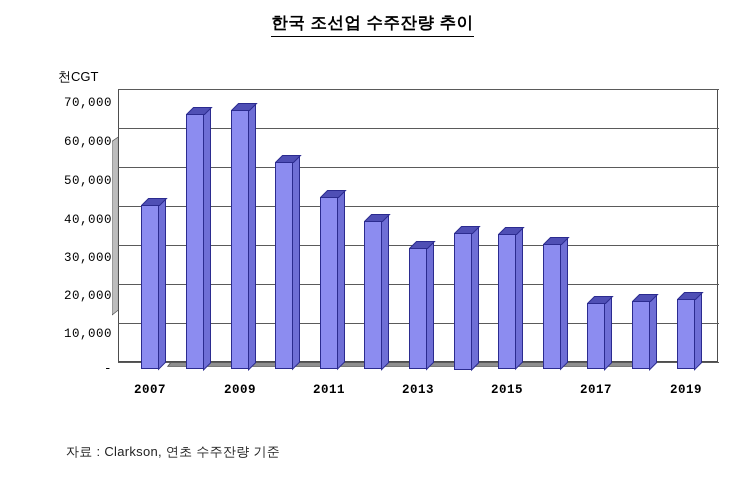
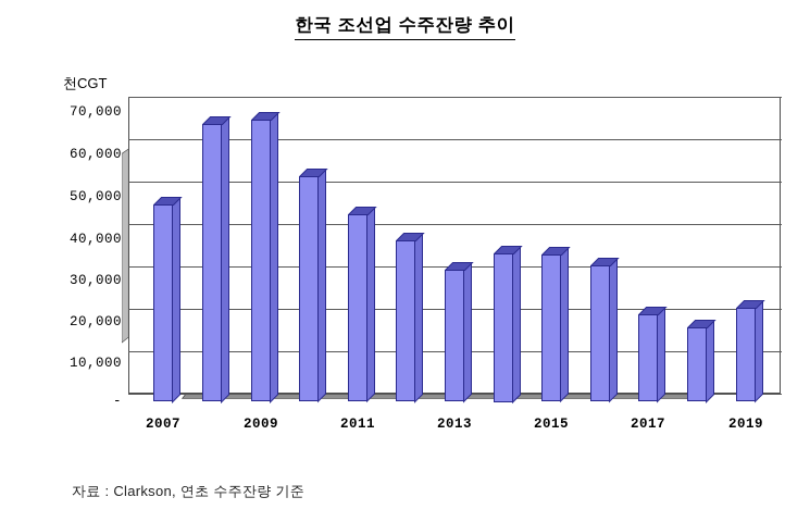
2007: 42000 -> 46000
2017: 17000 -> 20000
2019: 18000 -> 22000
